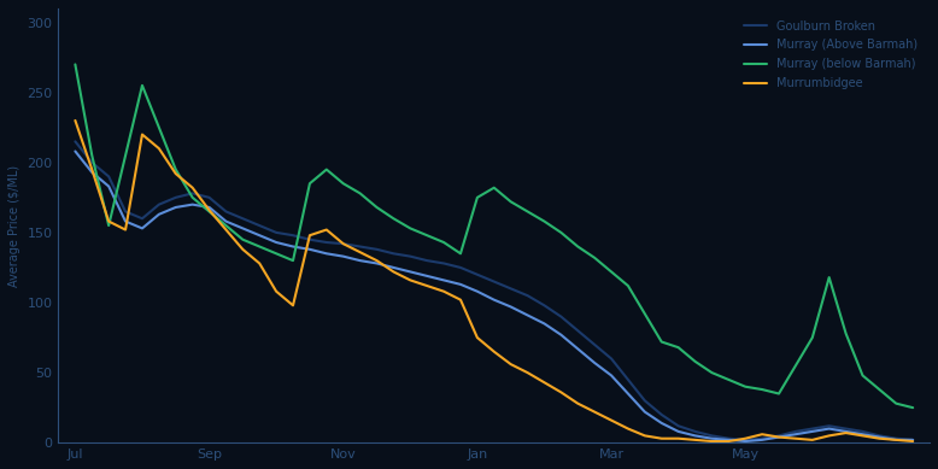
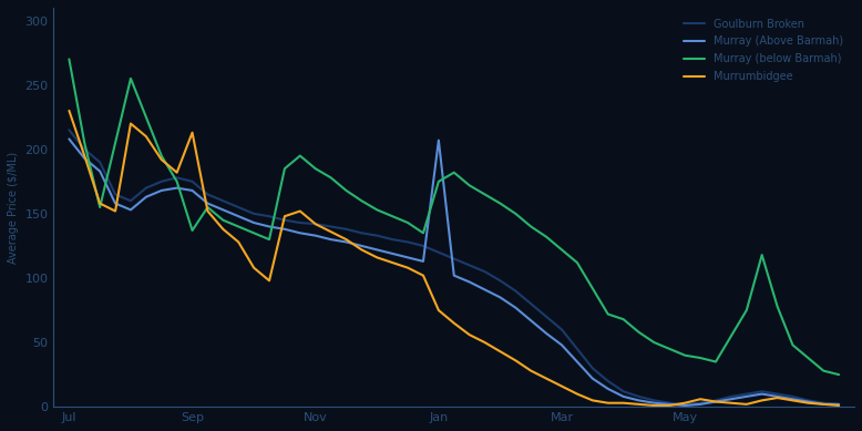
Murray (below Barmah)/Sep: 165 -> 137
Murrumbidgee/Sep: 166 -> 213
Murray (Above Barmah)/Jan: 108 -> 207
